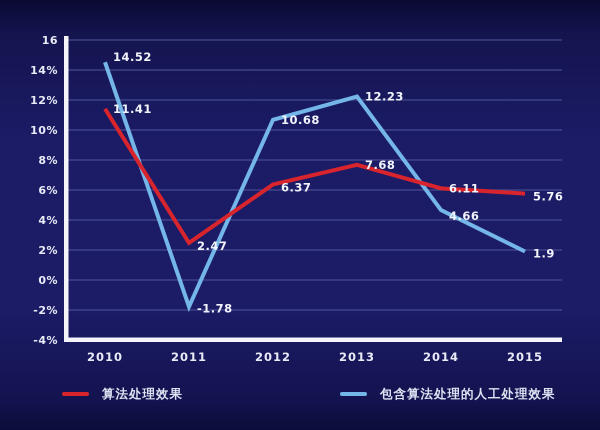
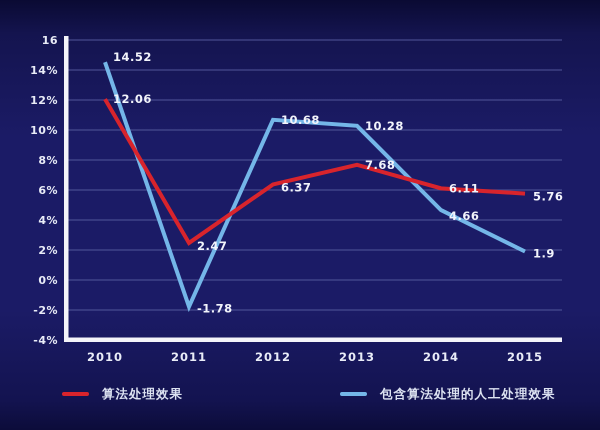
算法处理效果/2010: 11.41 -> 12.06
包含算法处理的人工处理效果/2013: 12.23 -> 10.28
